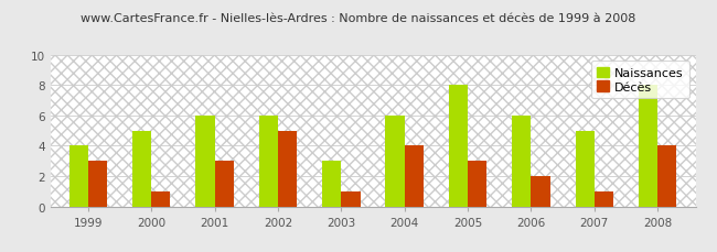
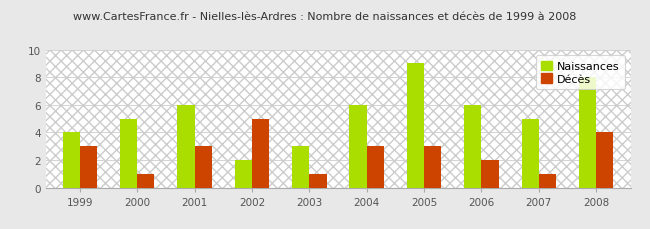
Naissances/2002: 6 -> 2
Décès/2004: 4 -> 3
Naissances/2005: 8 -> 9
